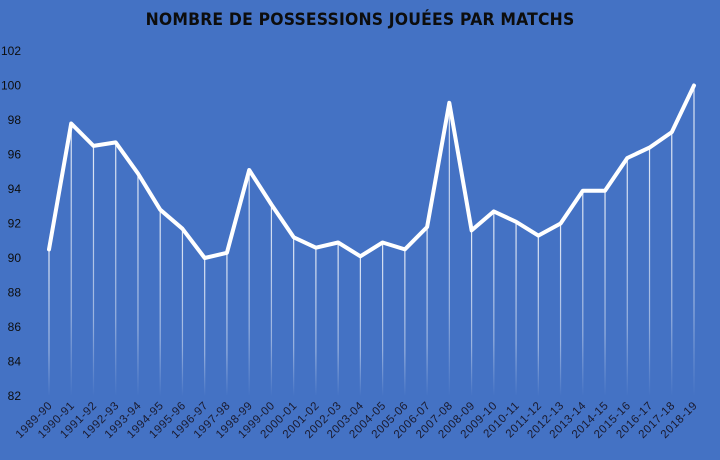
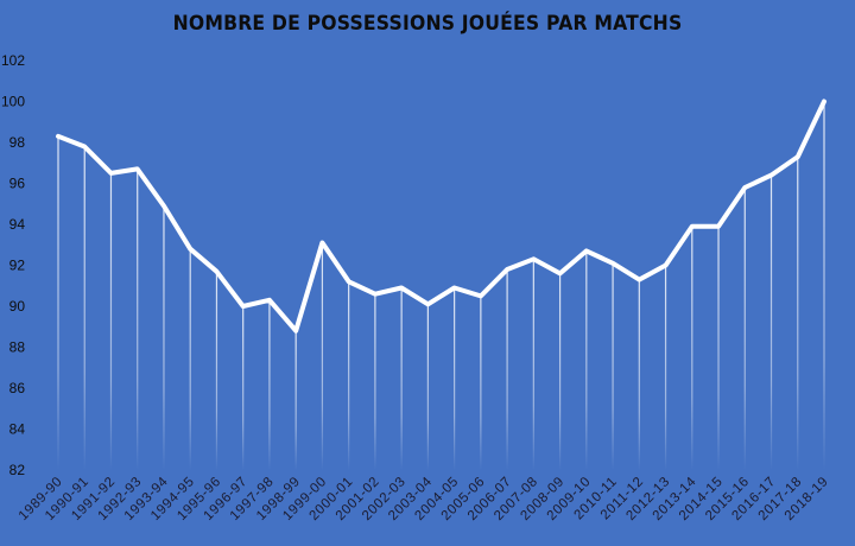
1989-90: 90.5 -> 98.3
1998-99: 95.1 -> 88.8
2007-08: 99.0 -> 92.3
